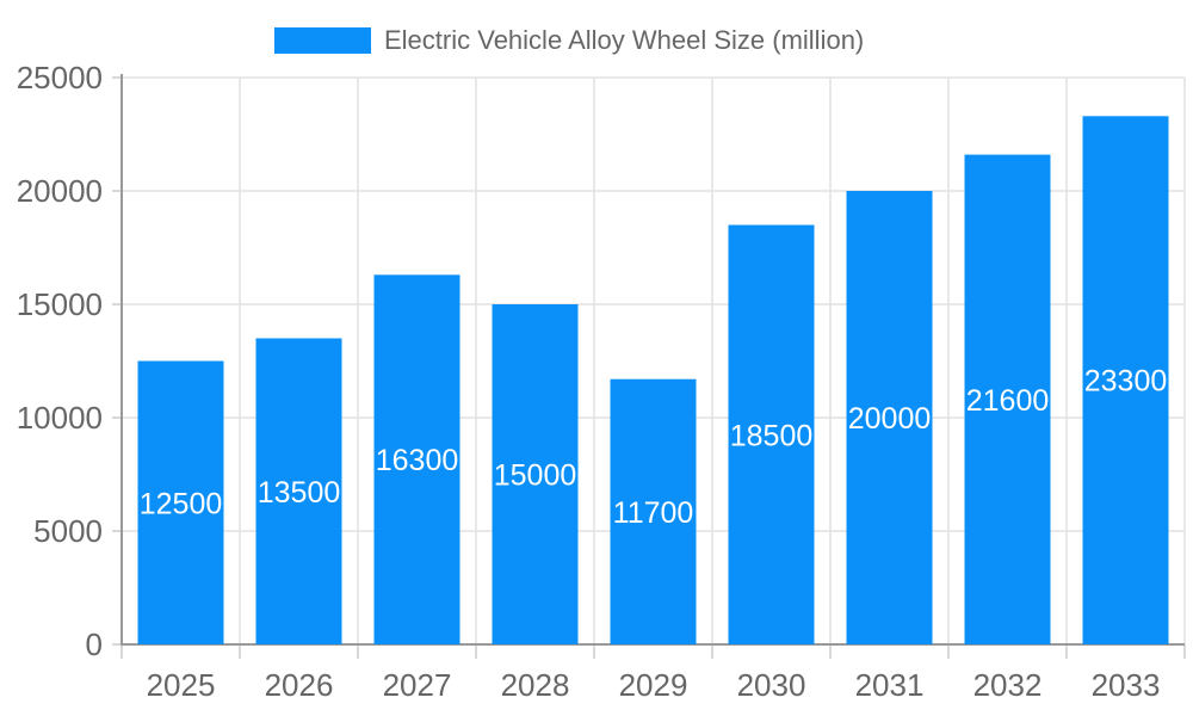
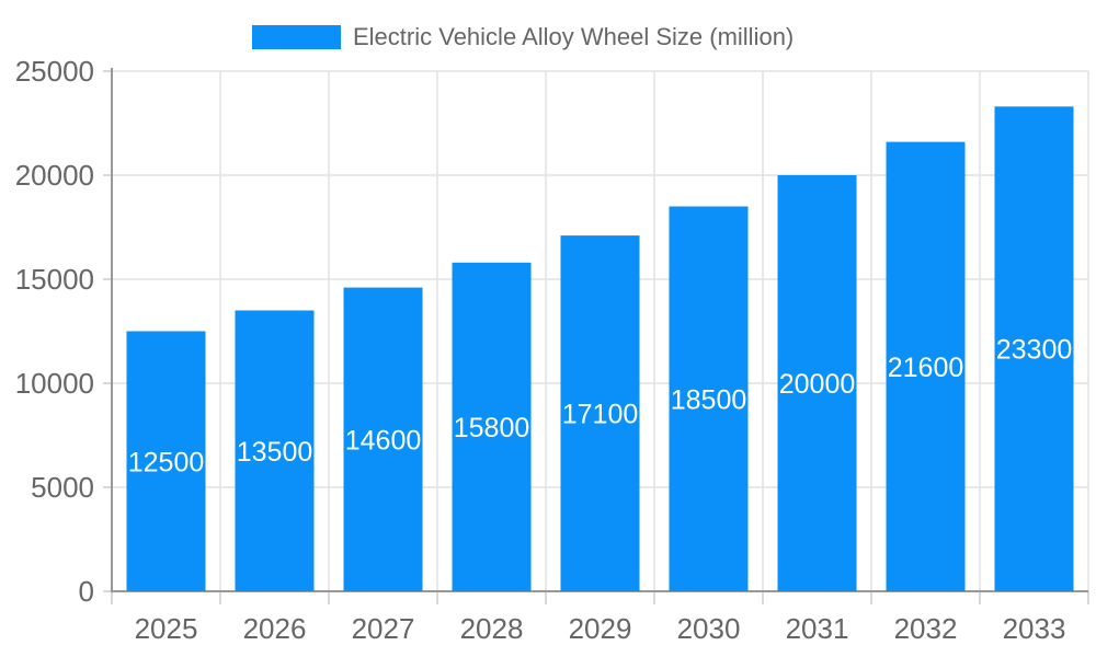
2027: 16300 -> 14600
2028: 15000 -> 15800
2029: 11700 -> 17100
